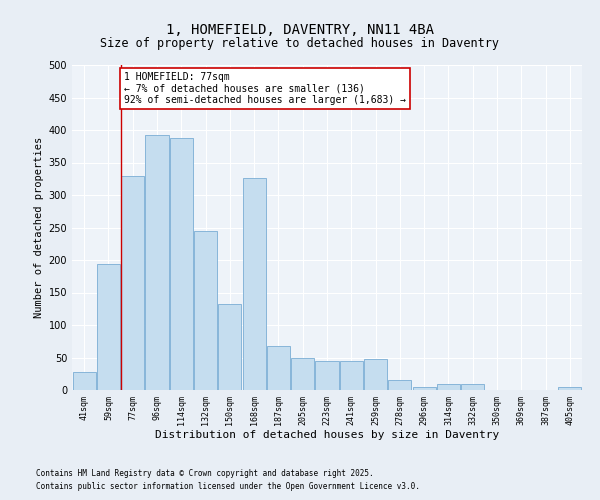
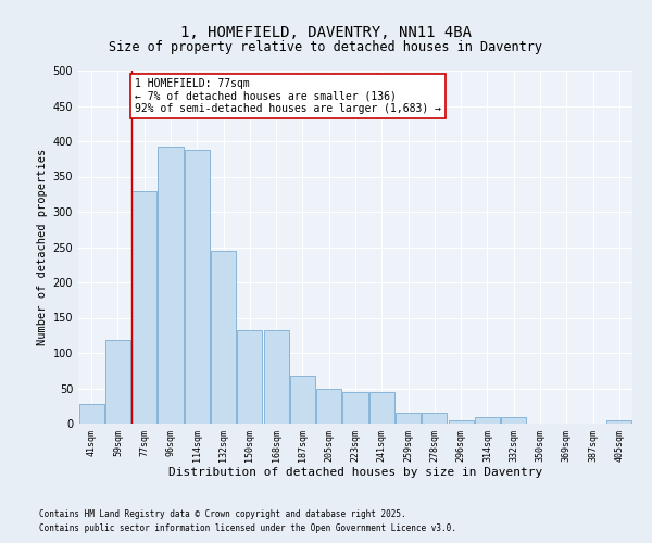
59sqm: 194 -> 119
168sqm: 326 -> 133
259sqm: 48 -> 15
